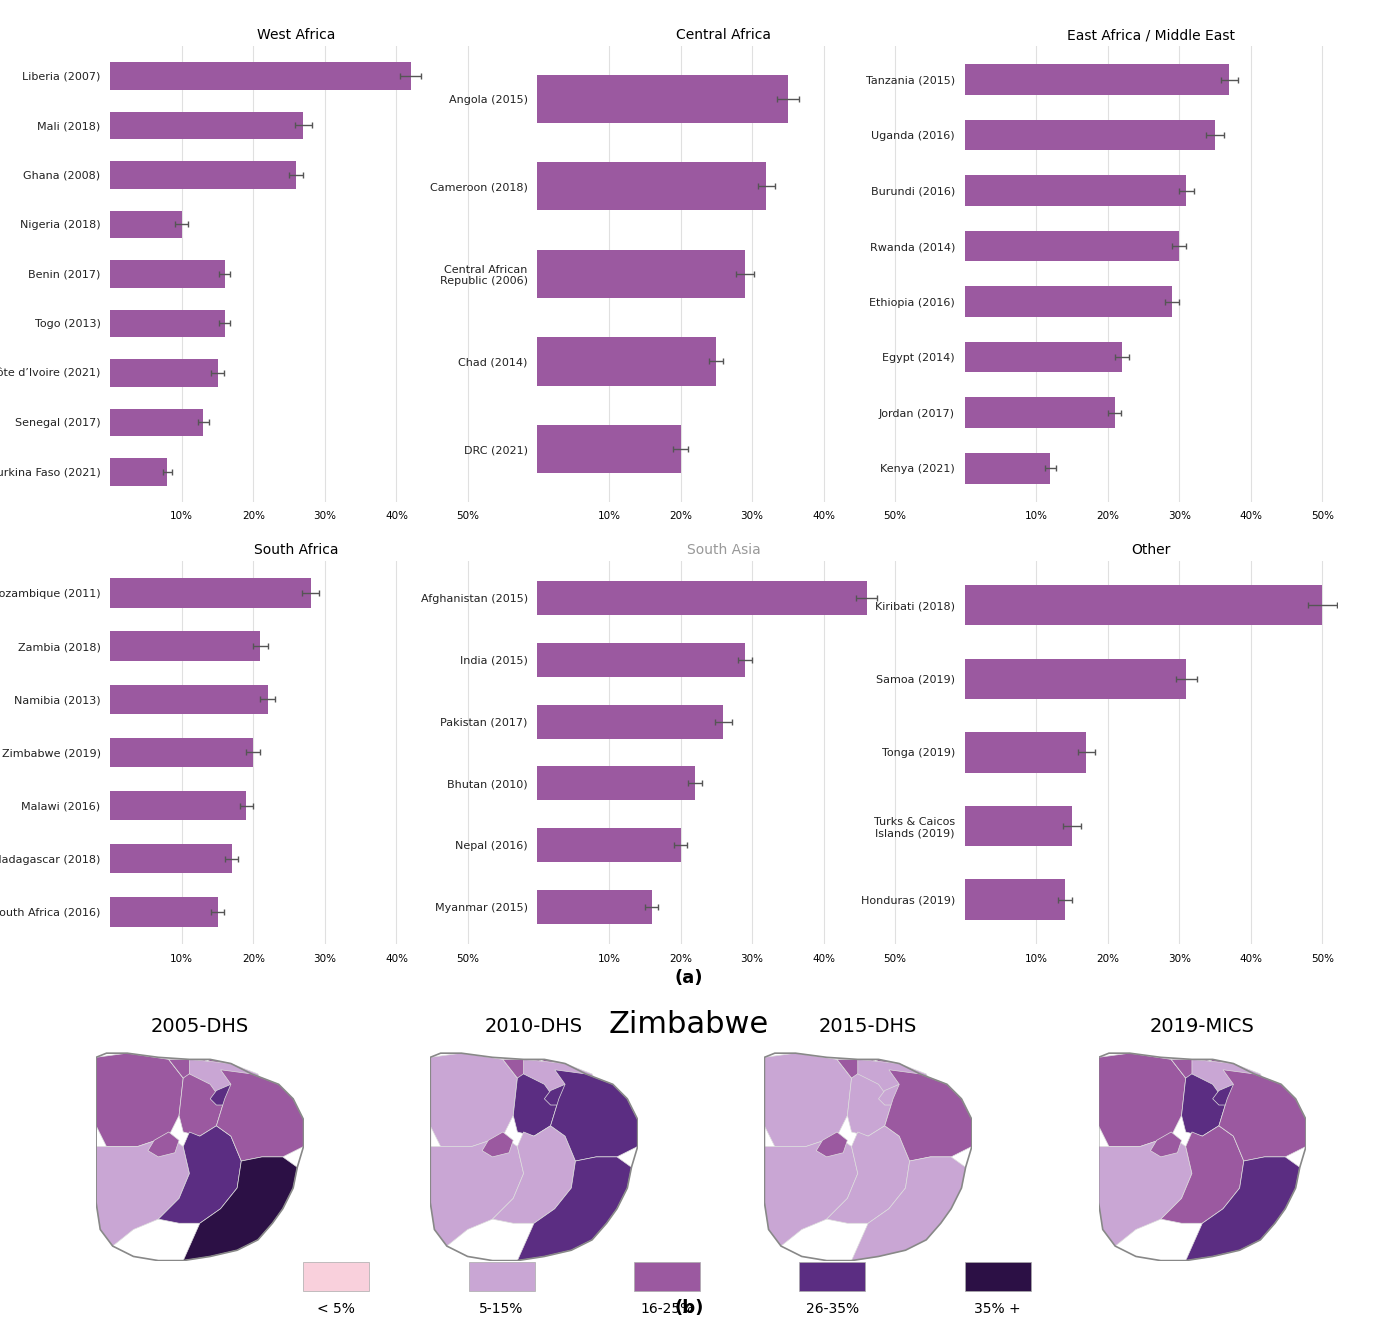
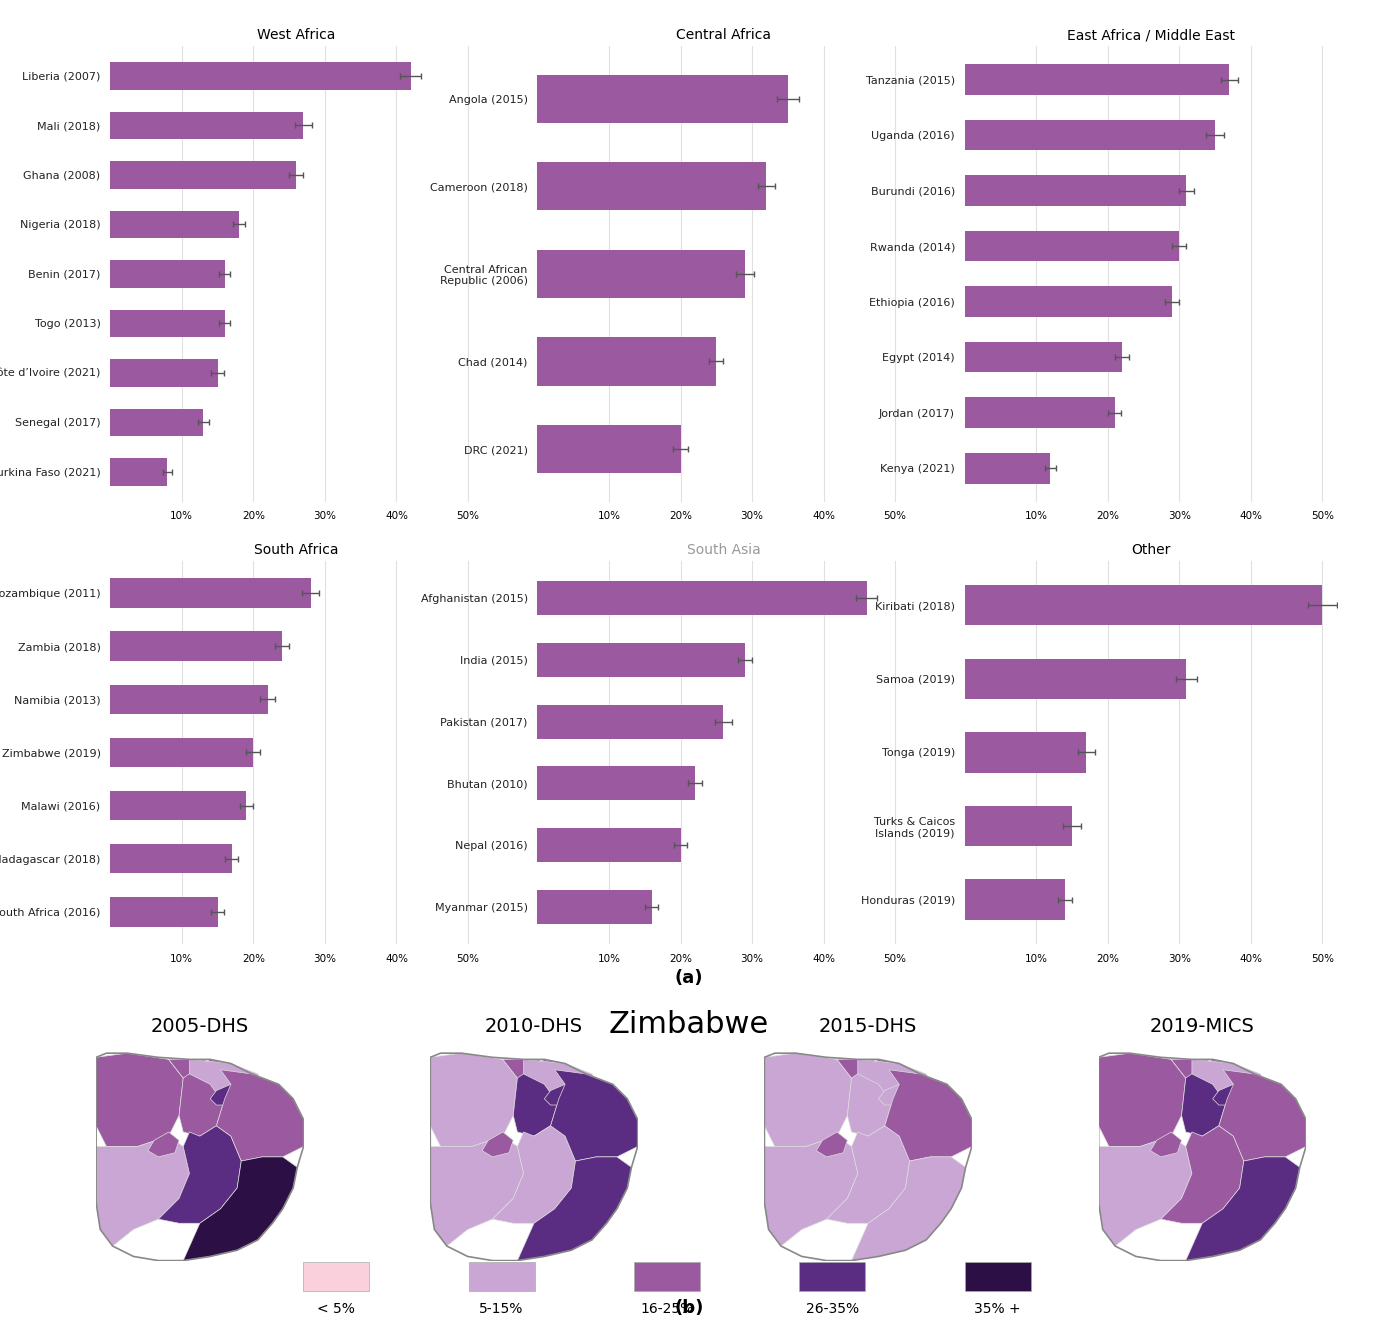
West Africa/Nigeria (2018): 10% -> 18%
South Africa/Zambia (2018): 21% -> 24%
